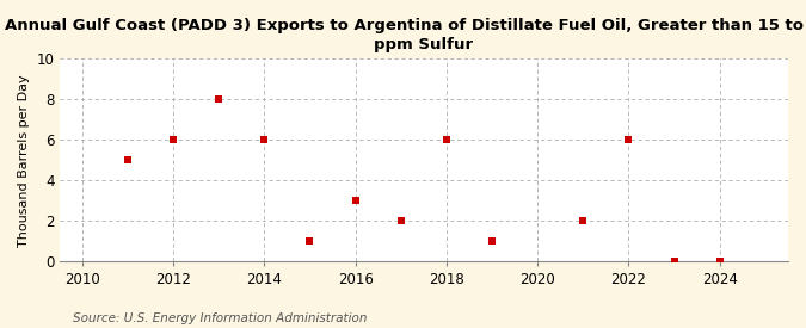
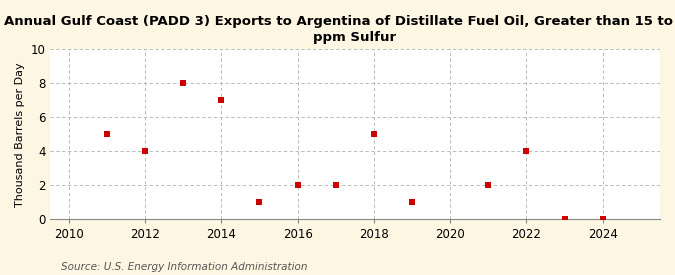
2012: 6 -> 4
2014: 6 -> 7
2016: 3 -> 2
2018: 6 -> 5
2022: 6 -> 4
